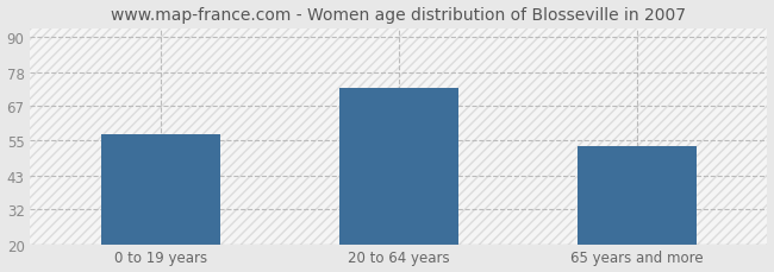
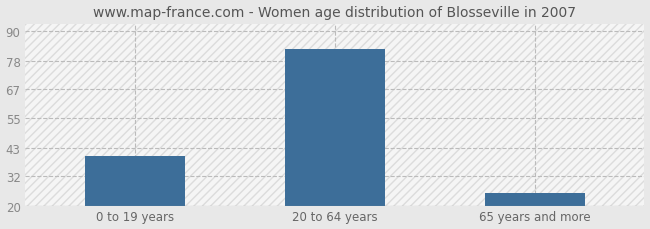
0 to 19 years: 57 -> 40
20 to 64 years: 73 -> 83
65 years and more: 53 -> 25
